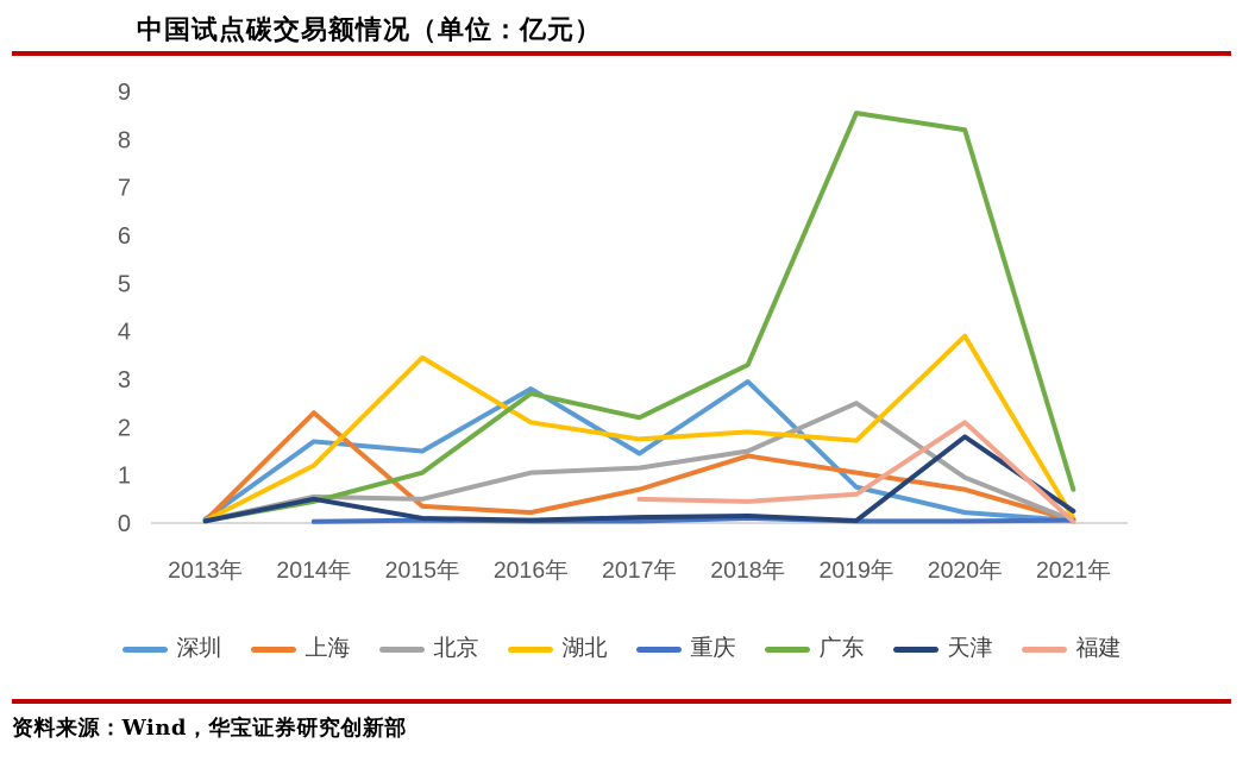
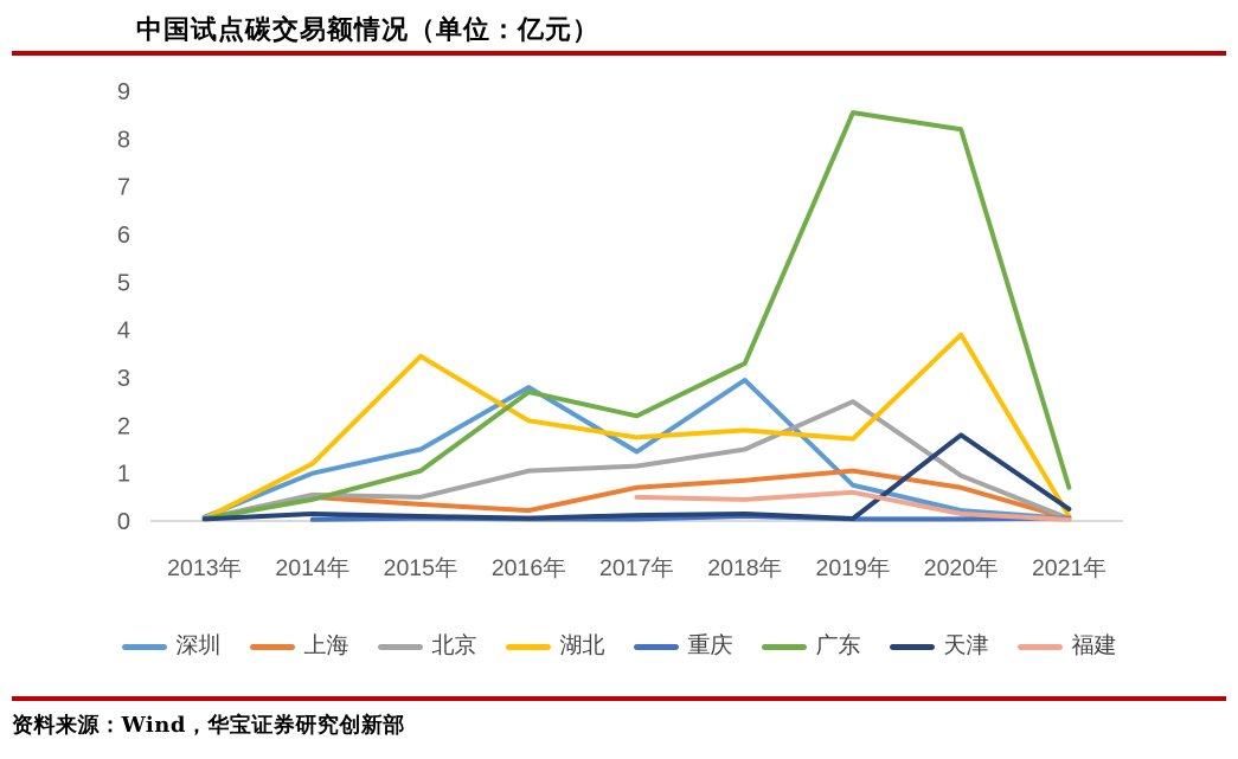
深圳/2014年: 1.7 -> 1.0
上海/2014年: 2.3 -> 0.5
天津/2014年: 0.5 -> 0.1
上海/2018年: 1.4 -> 0.8
福建/2020年: 2.1 -> 0.1
